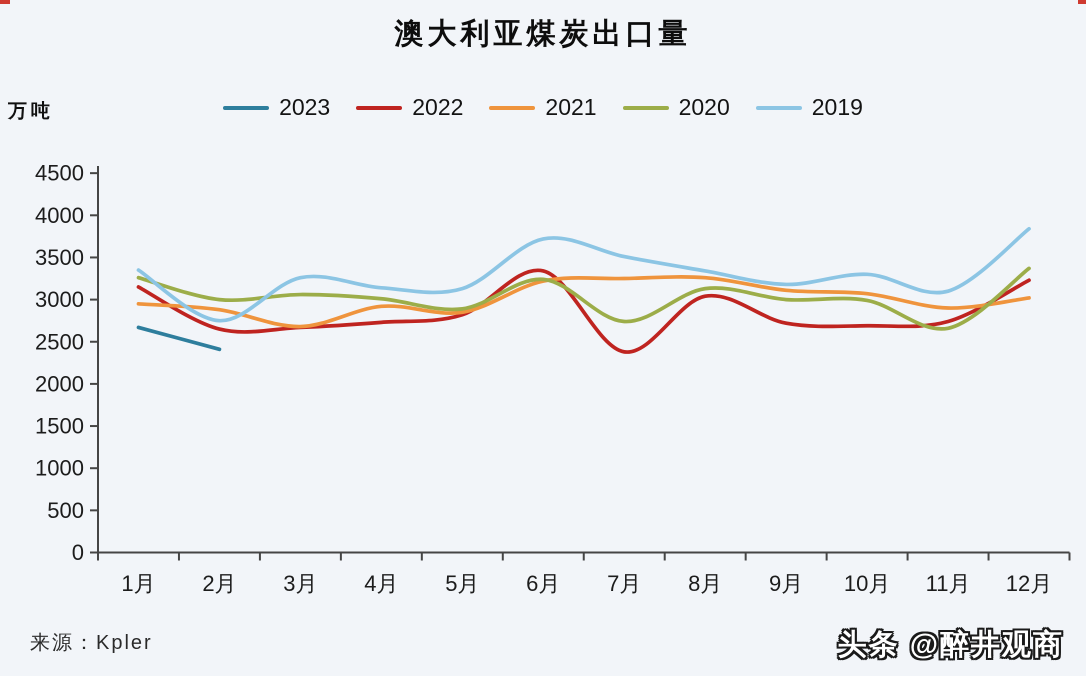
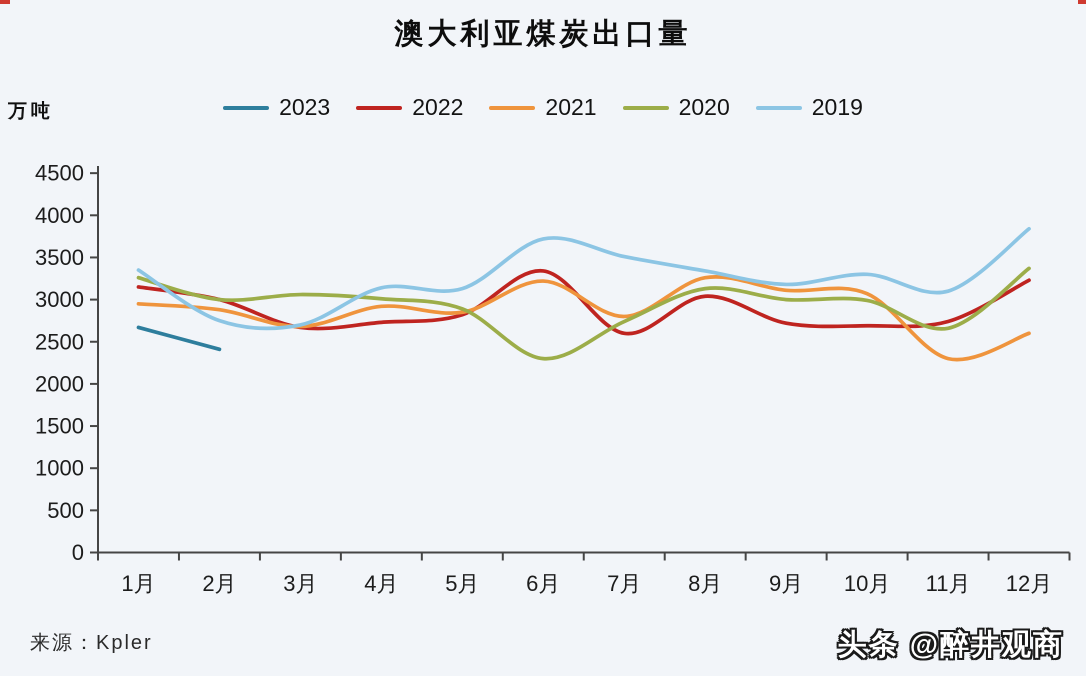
2022/2月: 2600 -> 3000
2019/3月: 3300 -> 2700
2020/6月: 3200 -> 2300
2022/7月: 2400 -> 2600
2021/7月: 3200 -> 2800
2021/11月: 2900 -> 2300
2021/12月: 3000 -> 2600
